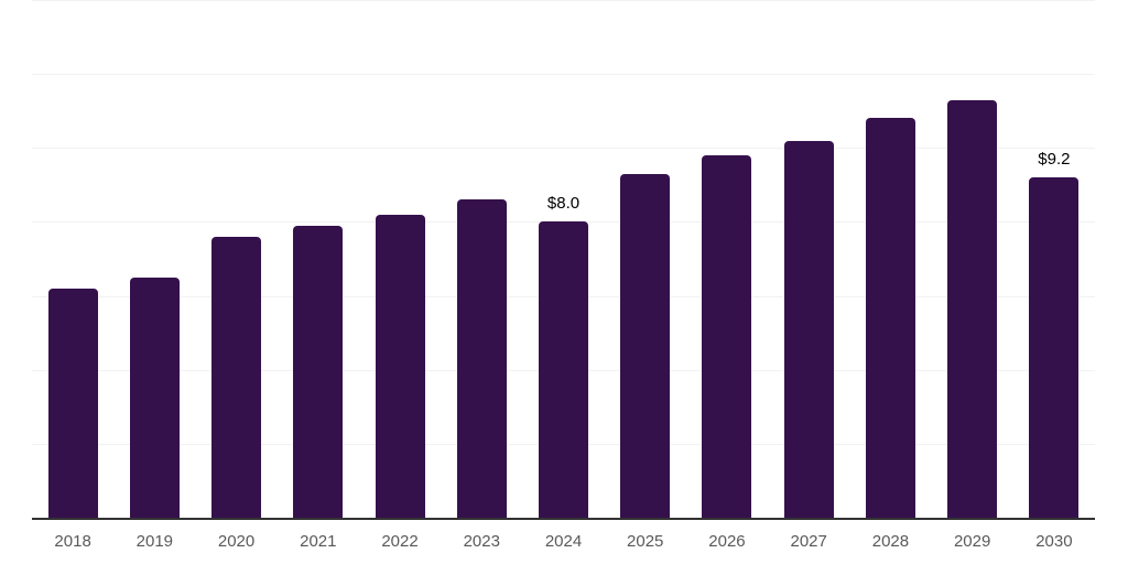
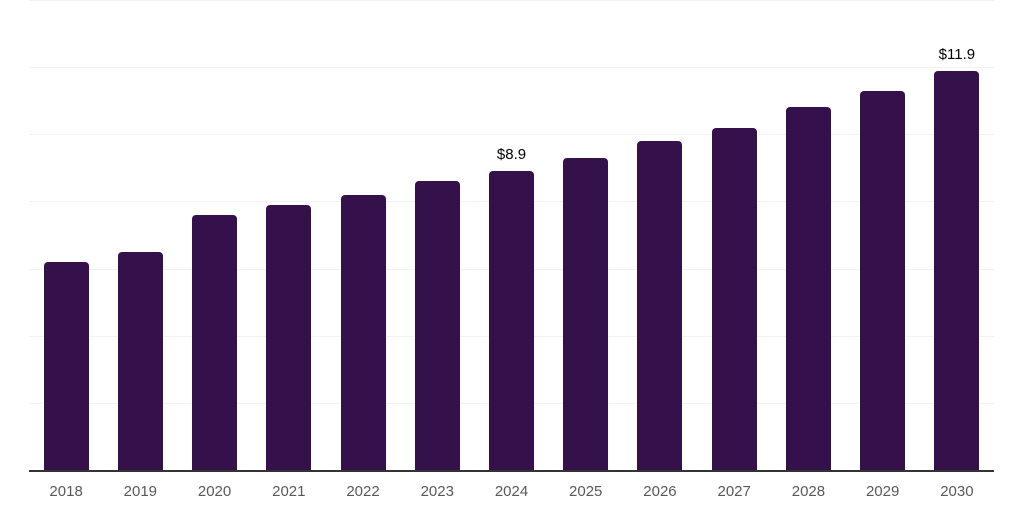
2024: $8.0 -> $8.9
2030: $9.2 -> $11.9
